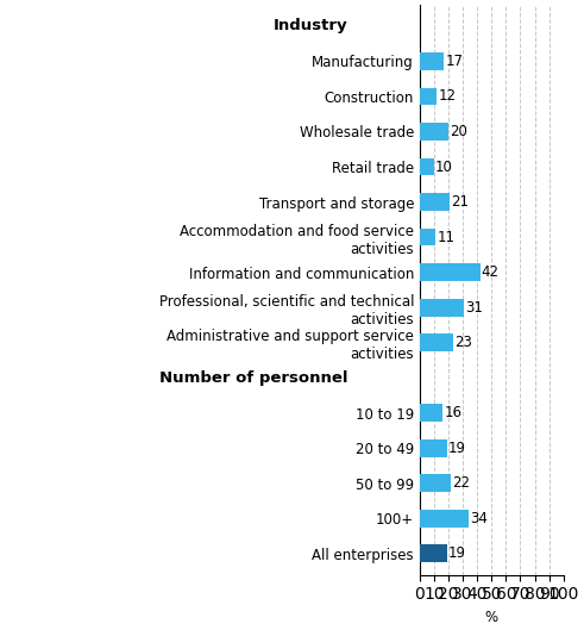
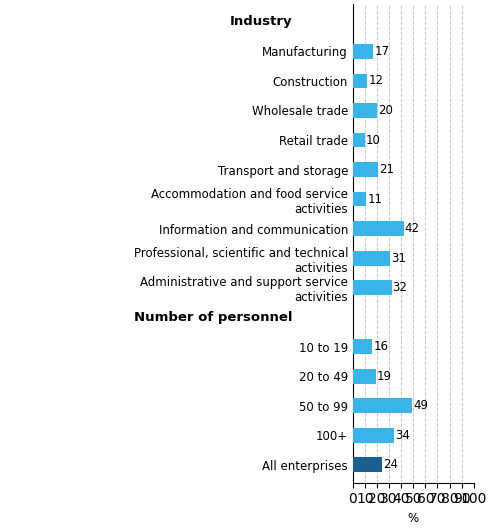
Administrative and support service activities: 23 -> 32
50 to 99: 22 -> 49
All enterprises: 19 -> 24
